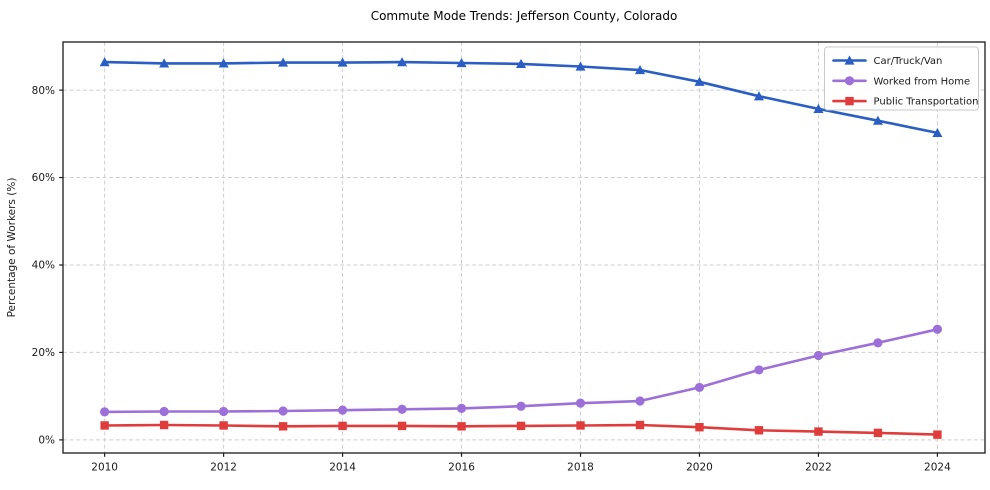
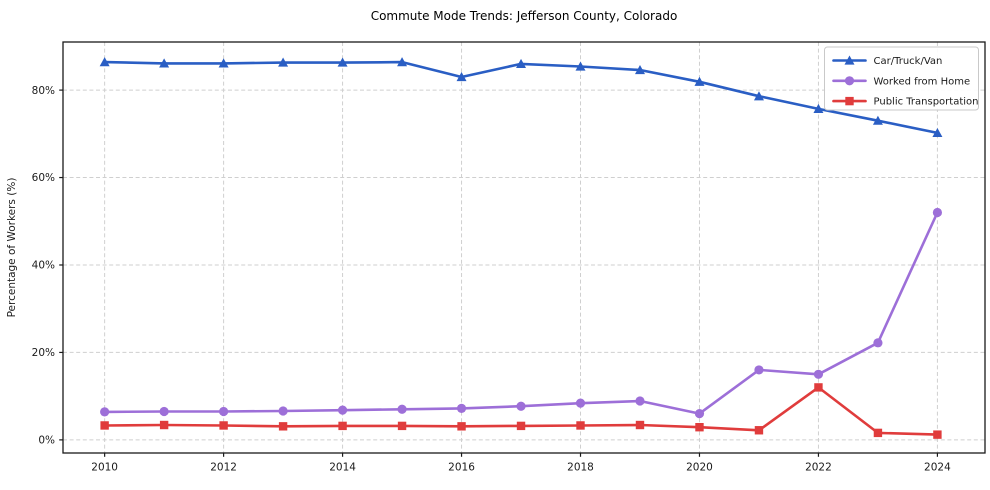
Car/Truck/Van/2016: 86% -> 83%
Worked from Home/2020: 12% -> 6%
Worked from Home/2022: 19% -> 15%
Public Transportation/2022: 2% -> 12%
Worked from Home/2024: 25% -> 52%
